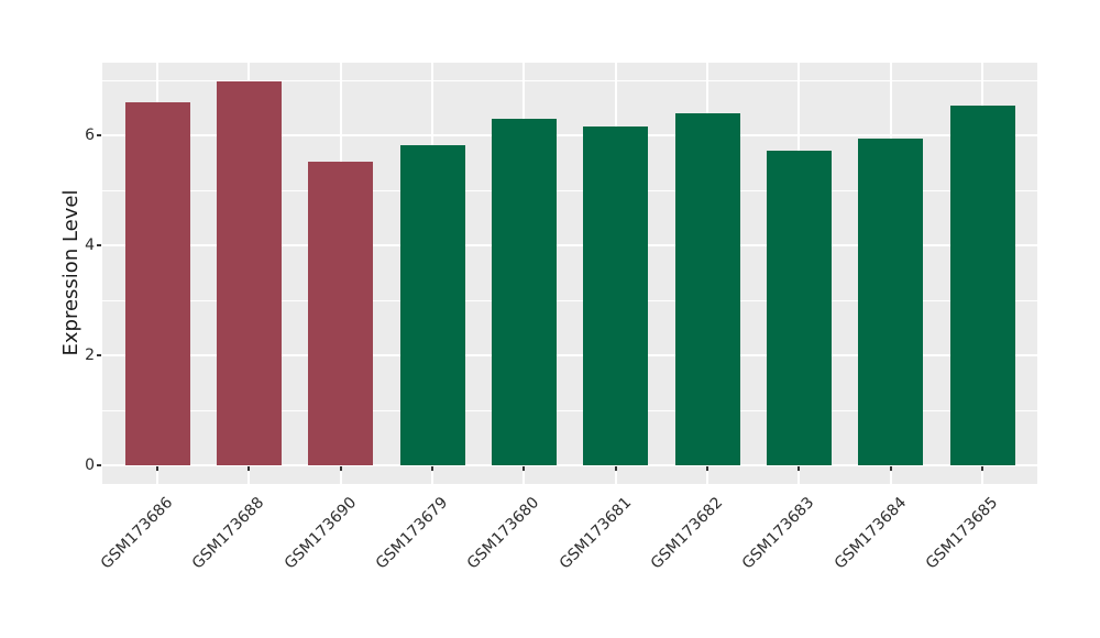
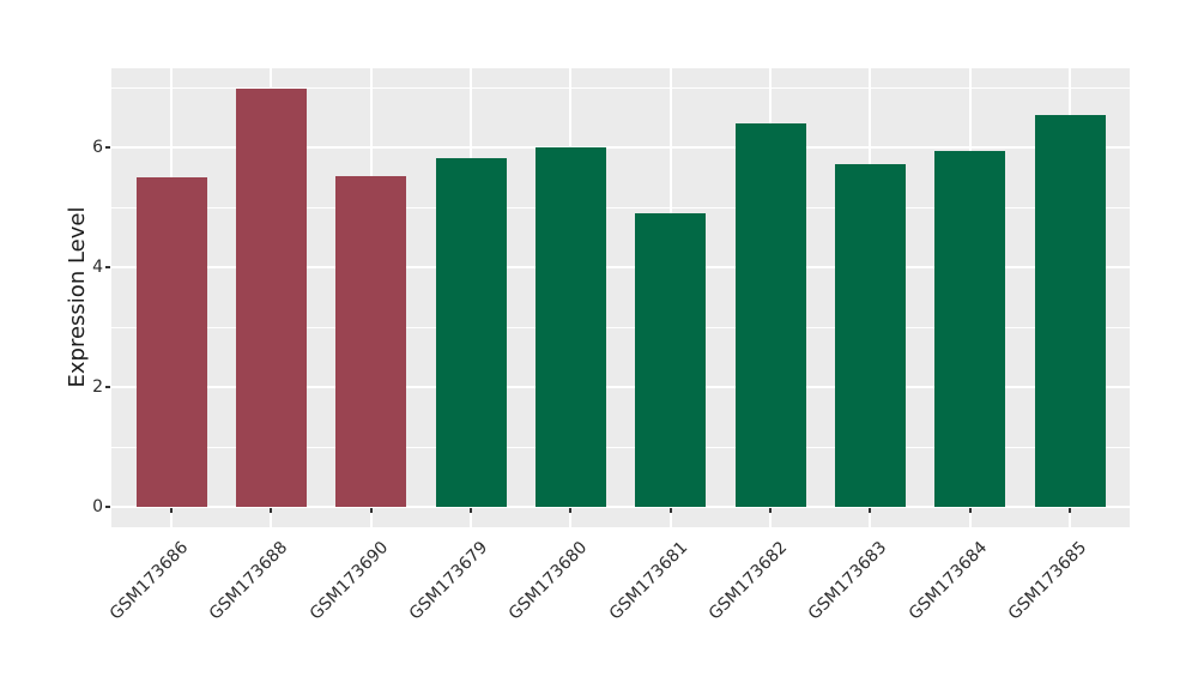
GSM173686: 6.6 -> 5.5
GSM173680: 6.3 -> 6.0
GSM173681: 6.2 -> 4.9
